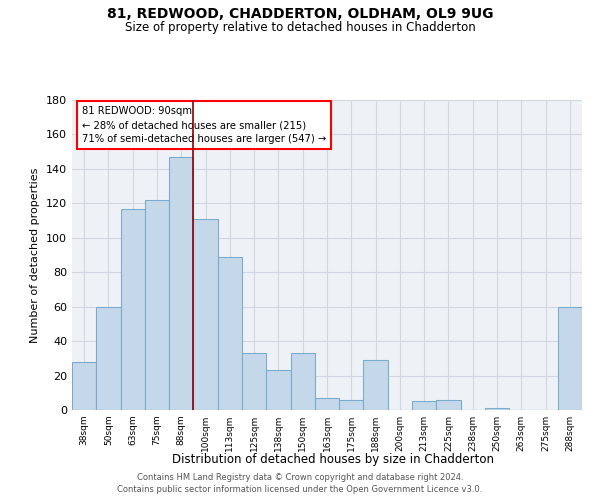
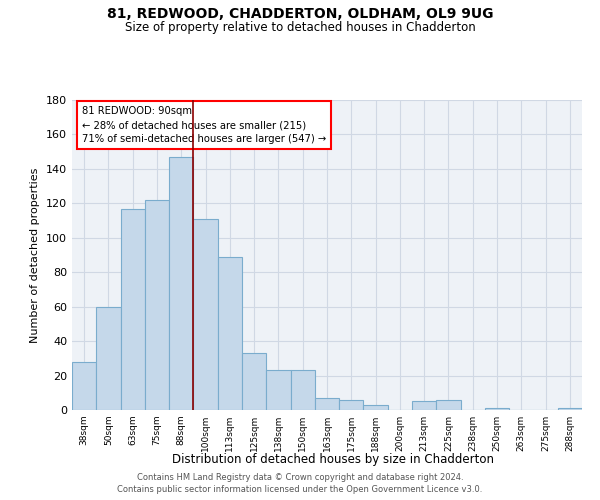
150sqm: 33 -> 23
188sqm: 29 -> 3
288sqm: 60 -> 1
